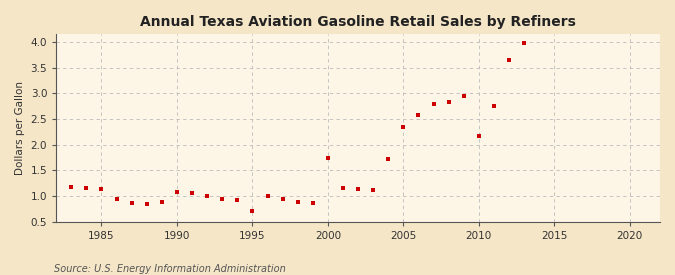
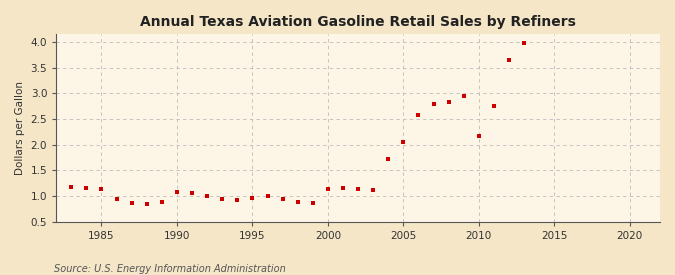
1995: 0.70 -> 0.97
2000: 1.74 -> 1.13
2005: 2.34 -> 2.06
